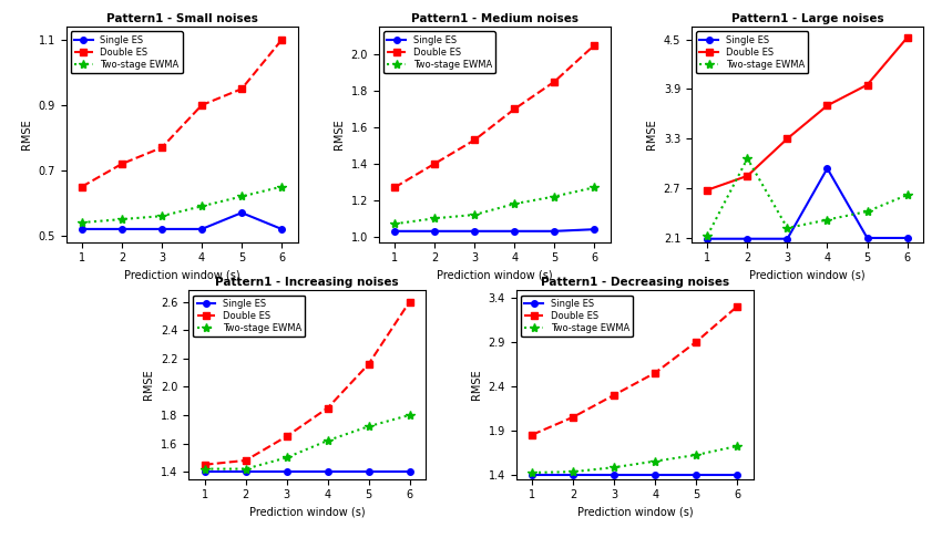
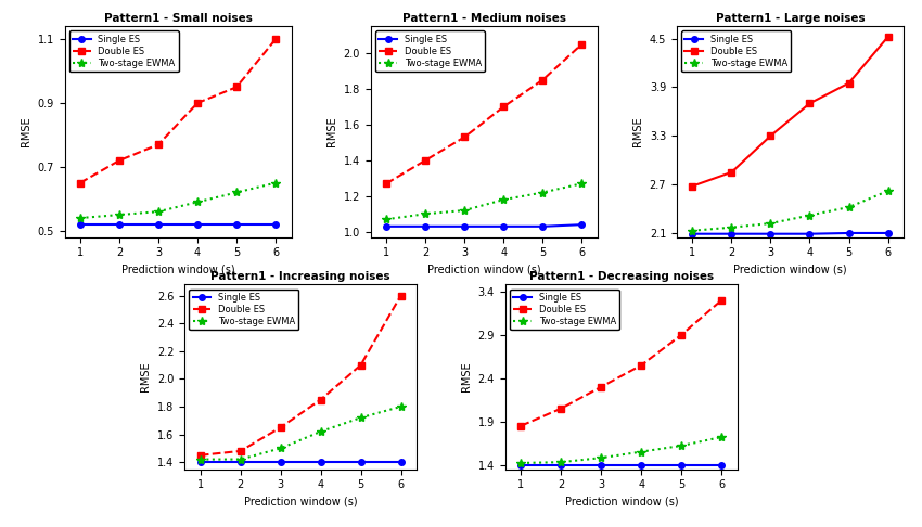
Pattern1 - Small noises/Single ES/5: 0.57 -> 0.52
Pattern1 - Large noises/Two-stage EWMA/2: 3.06 -> 2.17
Pattern1 - Large noises/Single ES/4: 2.94 -> 2.09
Pattern1 - Increasing noises/Double ES/5: 2.16 -> 2.10
